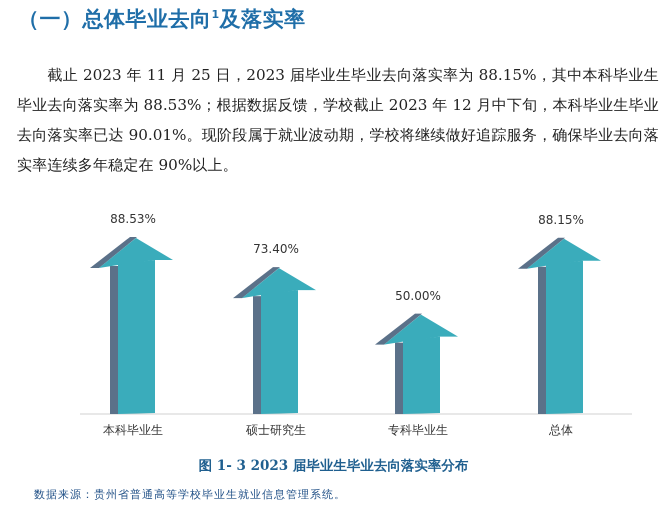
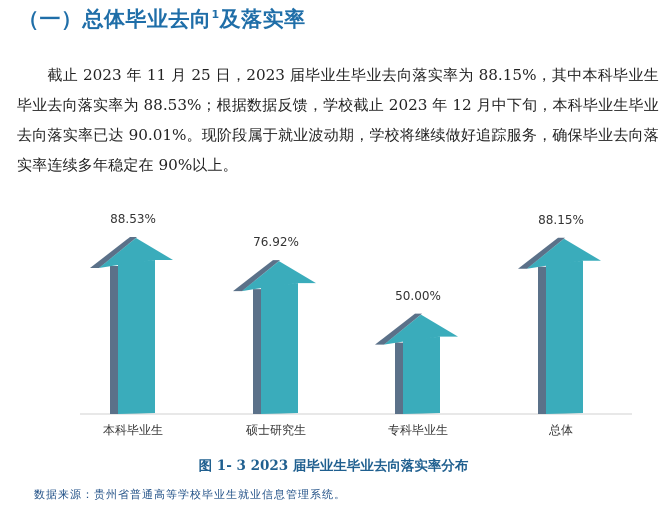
硕士研究生: 73.40% -> 76.92%
